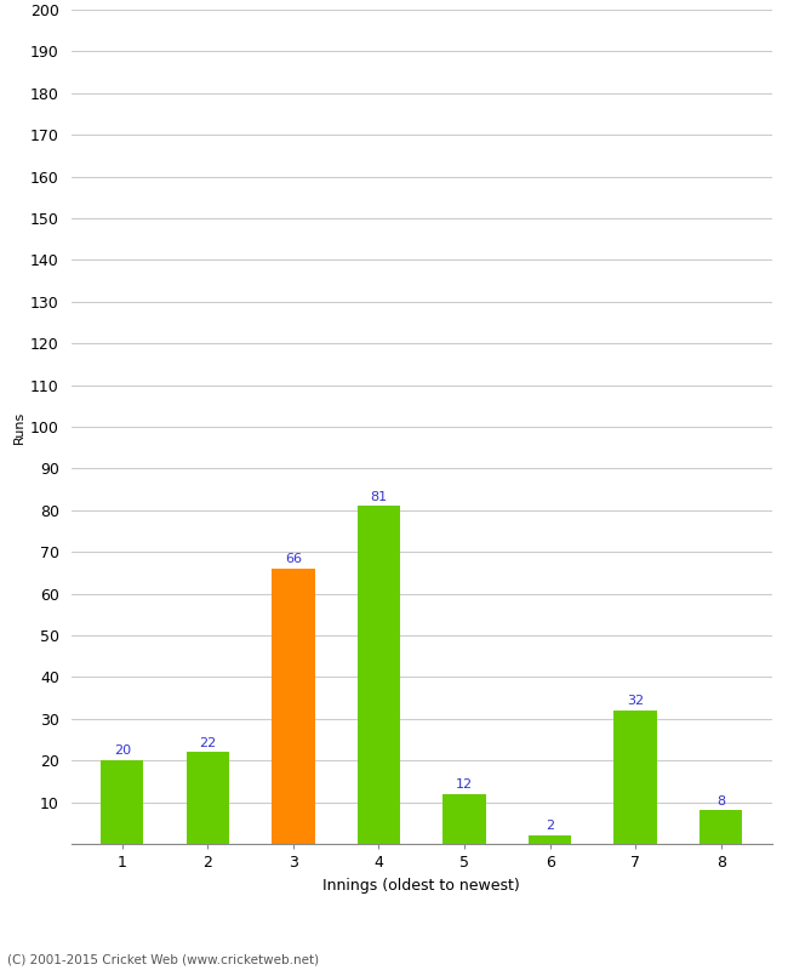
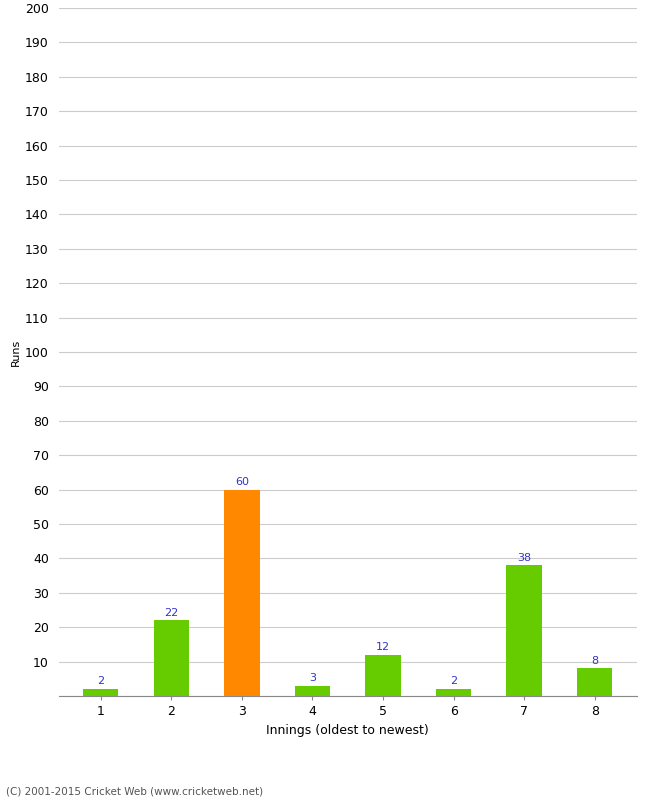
1: 20 -> 2
3: 66 -> 60
4: 81 -> 3
7: 32 -> 38
